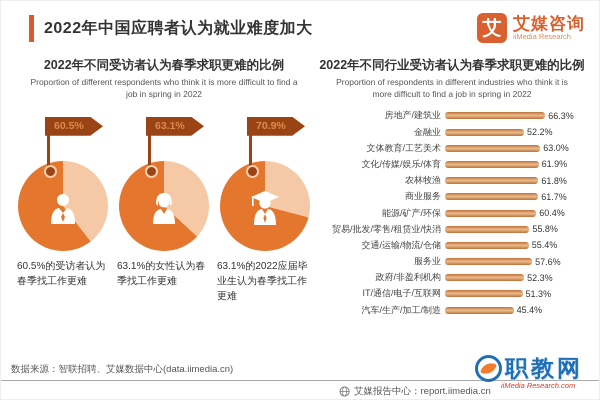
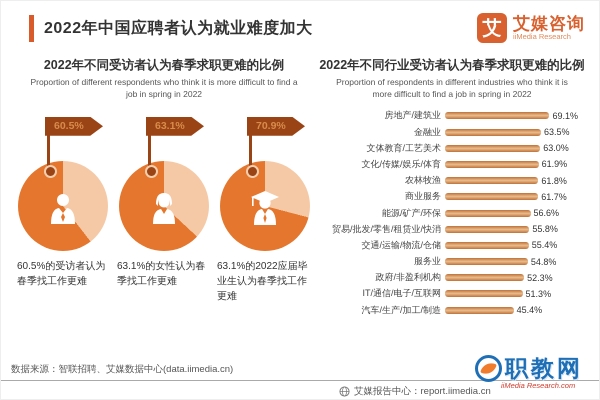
2022年不同行业受访者认为春季求职更难的比例/房地产/建筑业: 66.3% -> 69.1%
2022年不同行业受访者认为春季求职更难的比例/金融业: 52.2% -> 63.5%
2022年不同行业受访者认为春季求职更难的比例/能源/矿产/环保: 60.4% -> 56.6%
2022年不同行业受访者认为春季求职更难的比例/服务业: 57.6% -> 54.8%
